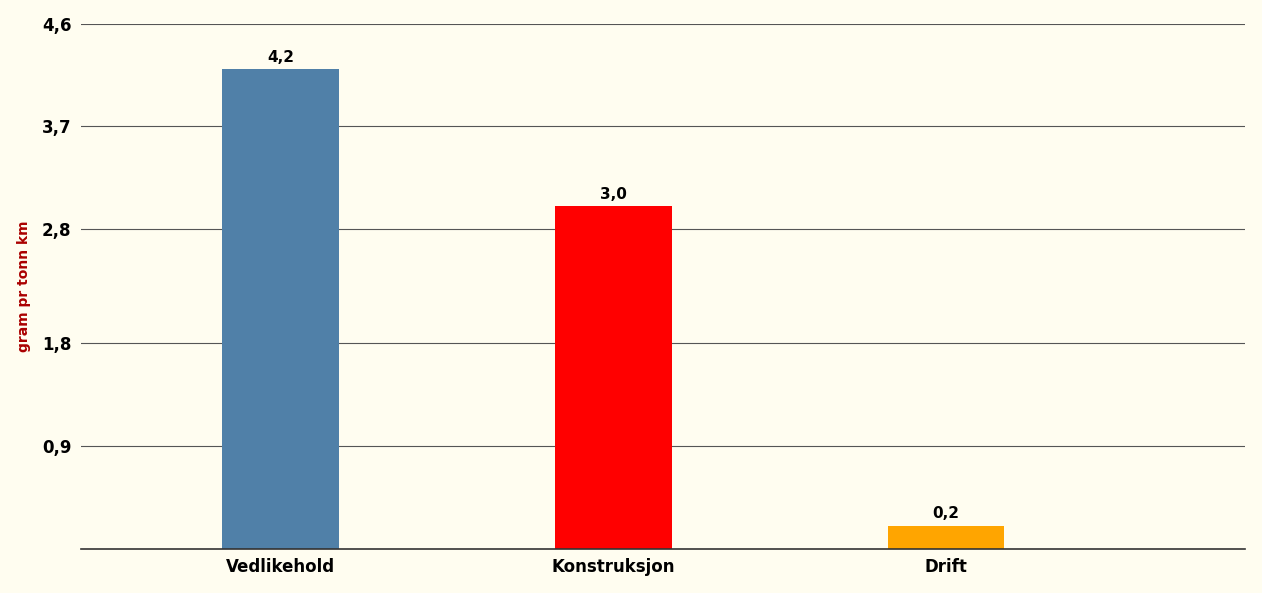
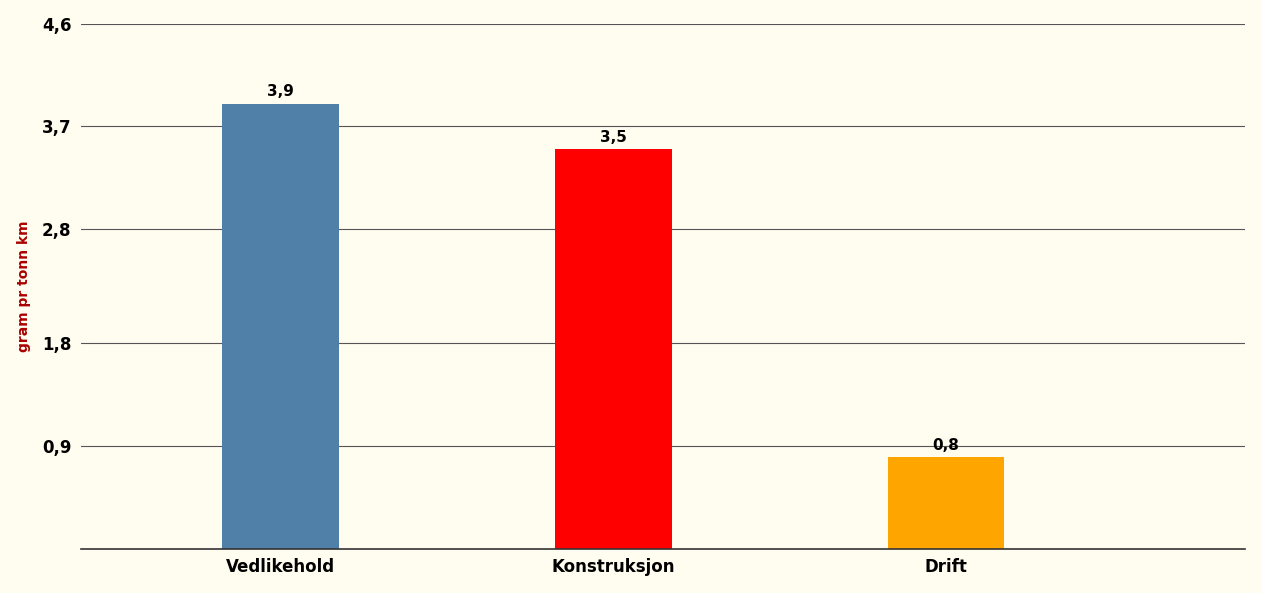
Vedlikehold: 4,2 -> 3,9
Konstruksjon: 3,0 -> 3,5
Drift: 0,2 -> 0,8
